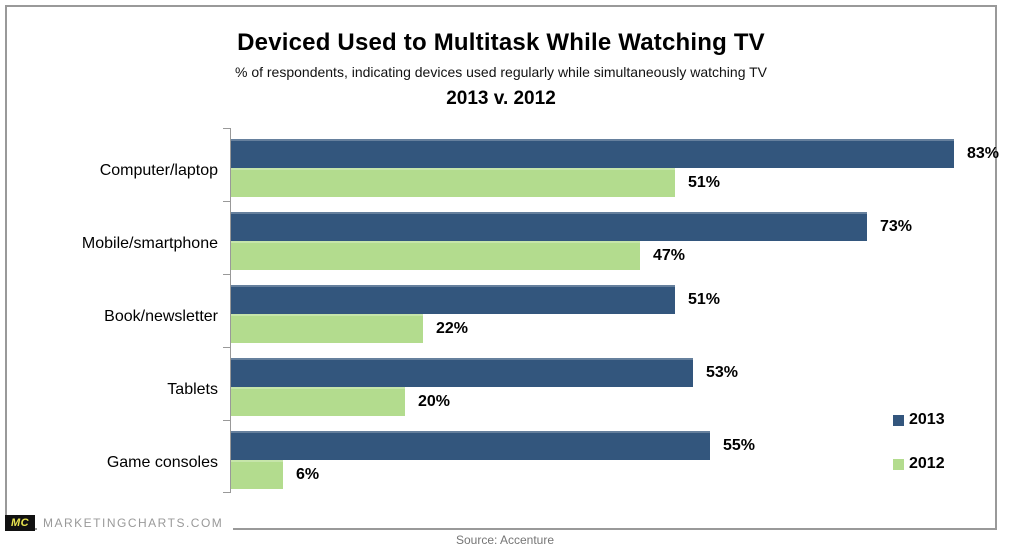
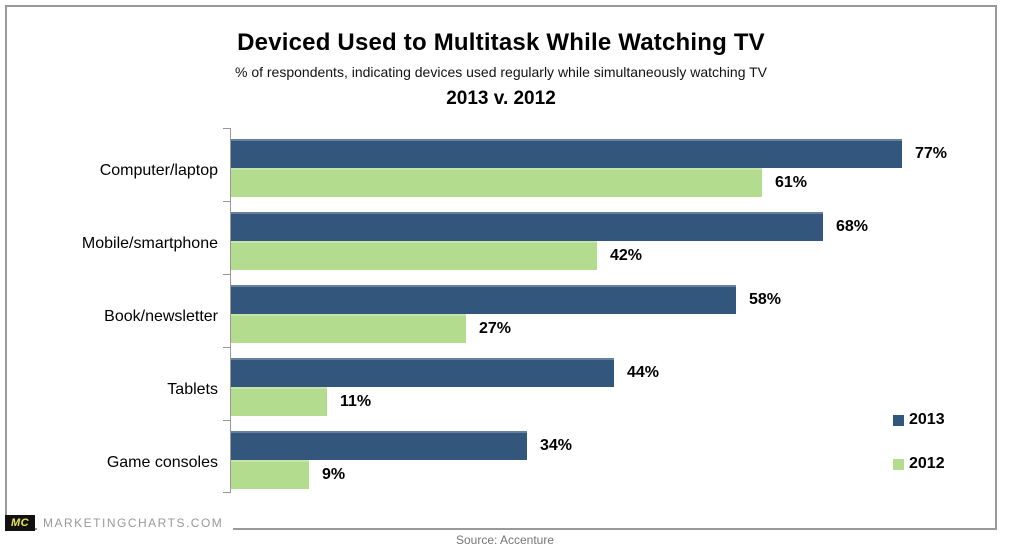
2013/Computer/laptop: 83% -> 77%
2012/Computer/laptop: 51% -> 61%
2013/Mobile/smartphone: 73% -> 68%
2012/Mobile/smartphone: 47% -> 42%
2013/Book/newsletter: 51% -> 58%
2012/Book/newsletter: 22% -> 27%
2013/Tablets: 53% -> 44%
2012/Tablets: 20% -> 11%
2013/Game consoles: 55% -> 34%
2012/Game consoles: 6% -> 9%
